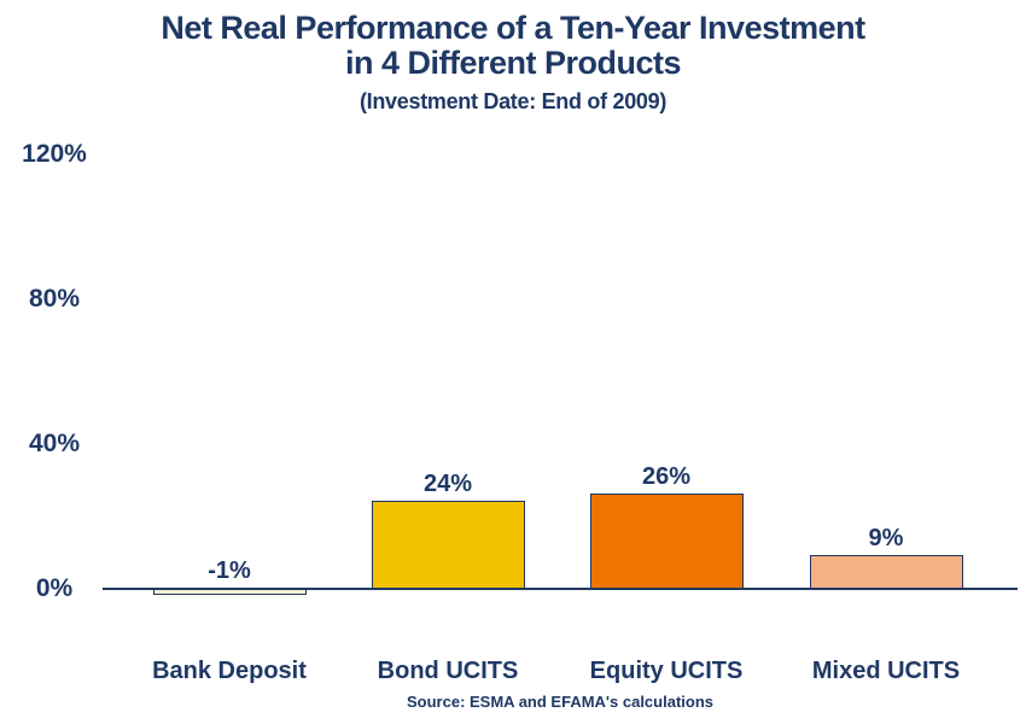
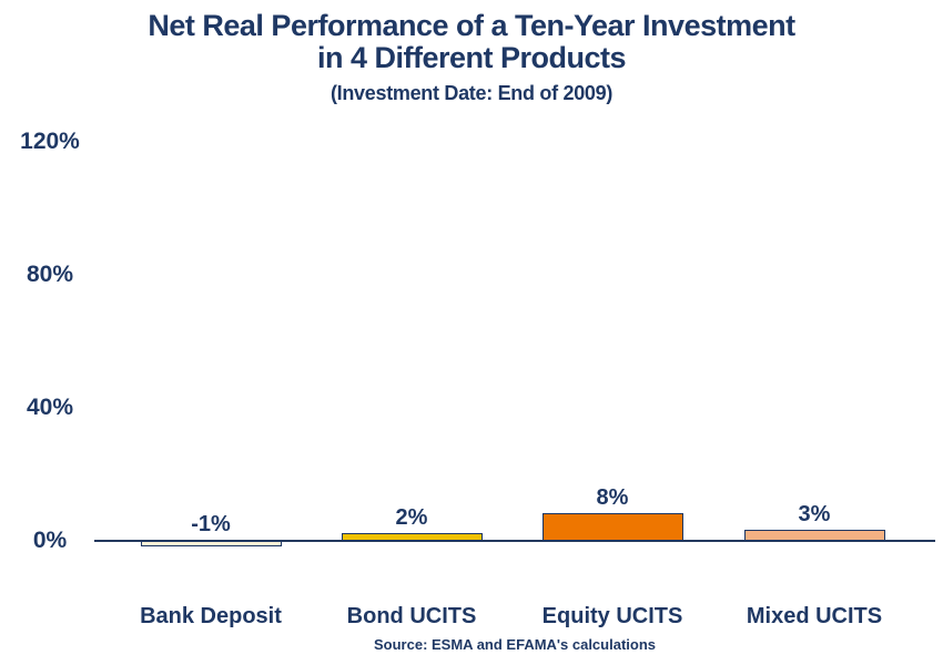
Bond UCITS: 24% -> 2%
Equity UCITS: 26% -> 8%
Mixed UCITS: 9% -> 3%
